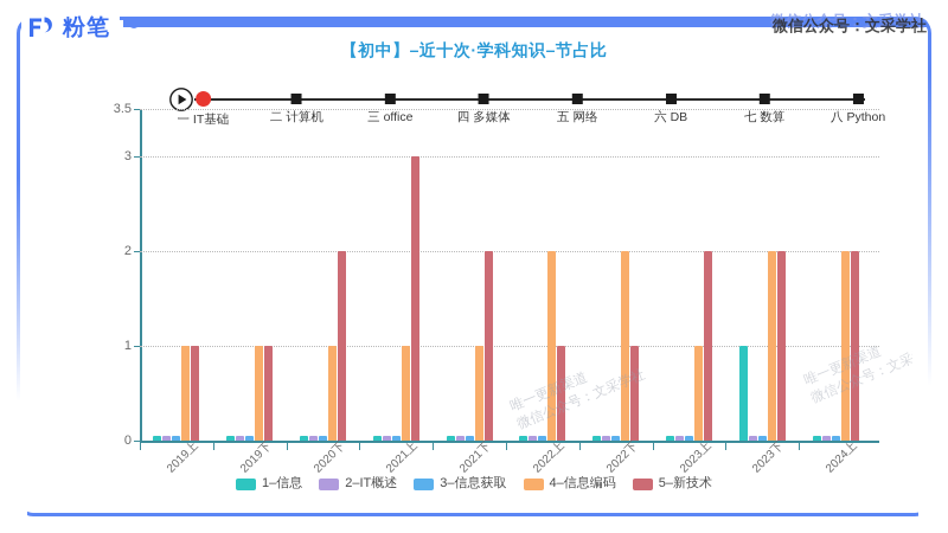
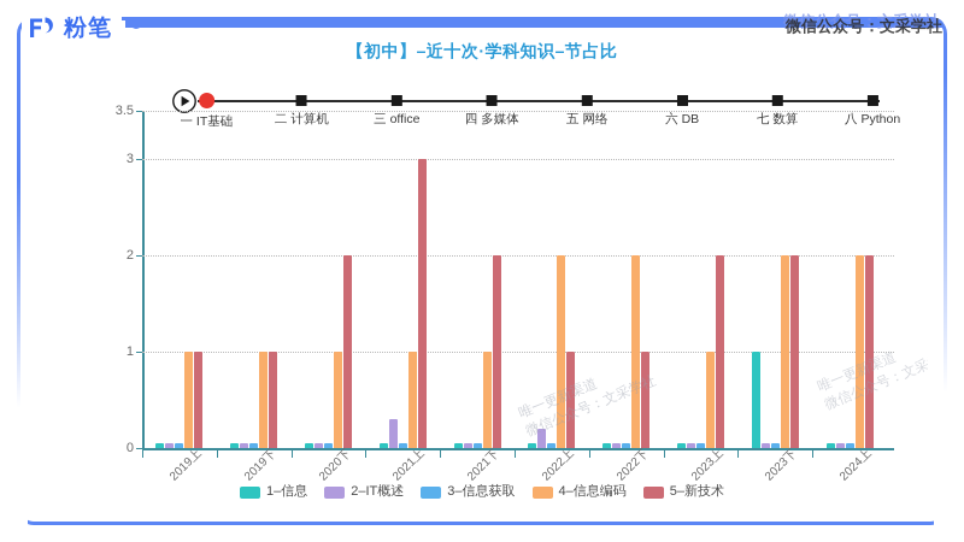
2–IT概述/2021上: 0.1 -> 0.3
2–IT概述/2022上: 0.1 -> 0.2
